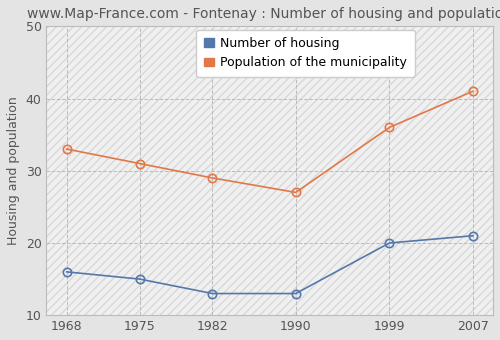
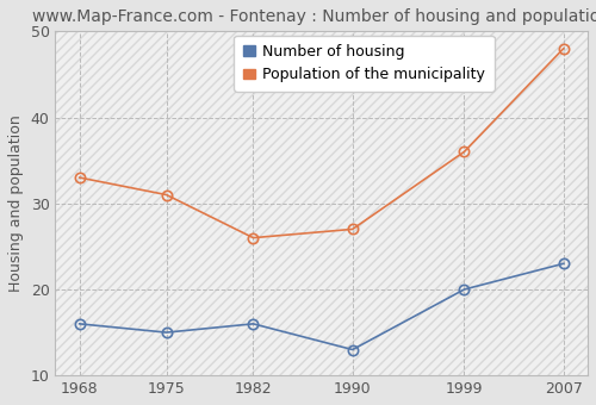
Number of housing/1982: 13 -> 16
Population of the municipality/1982: 29 -> 26
Number of housing/2007: 21 -> 23
Population of the municipality/2007: 41 -> 48
